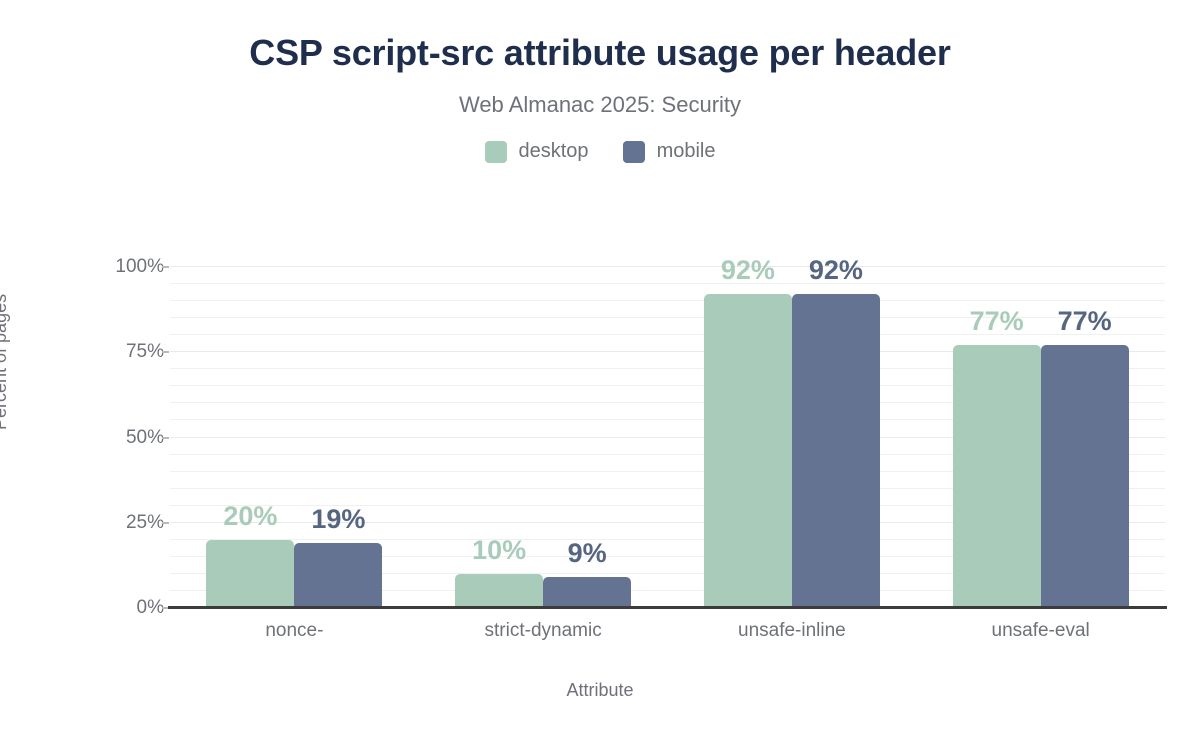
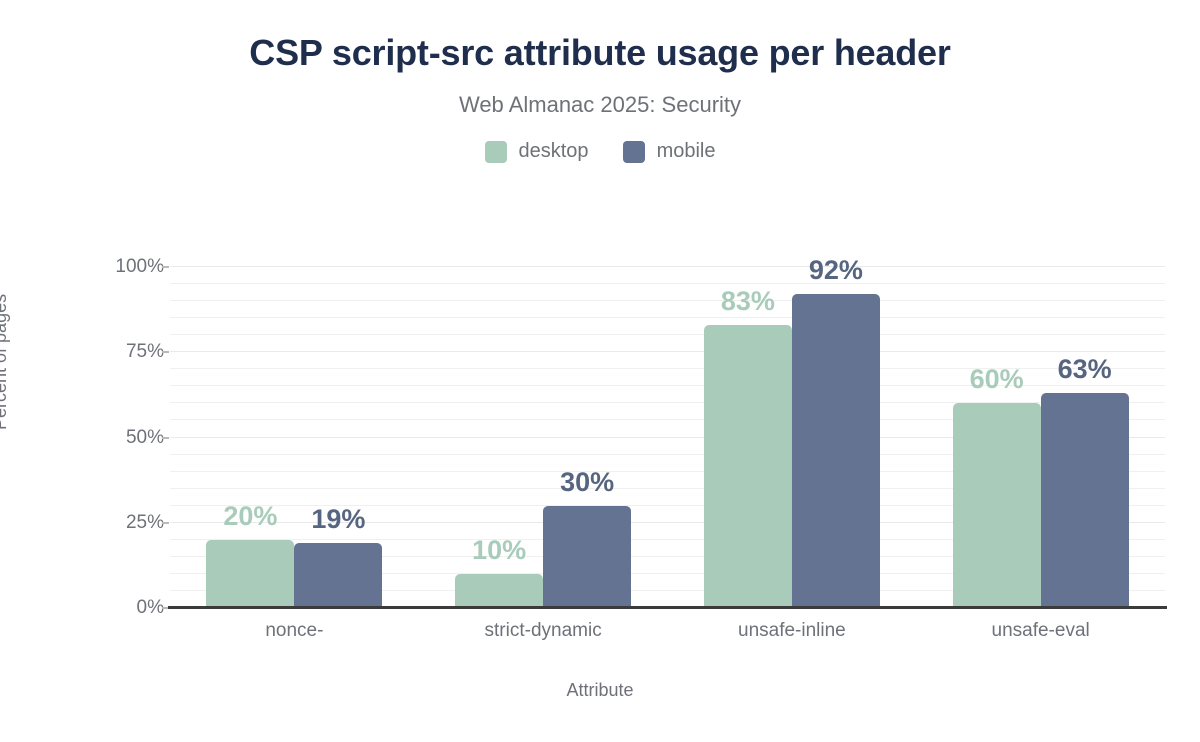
mobile/strict-dynamic: 9% -> 30%
desktop/unsafe-inline: 92% -> 83%
desktop/unsafe-eval: 77% -> 60%
mobile/unsafe-eval: 77% -> 63%
